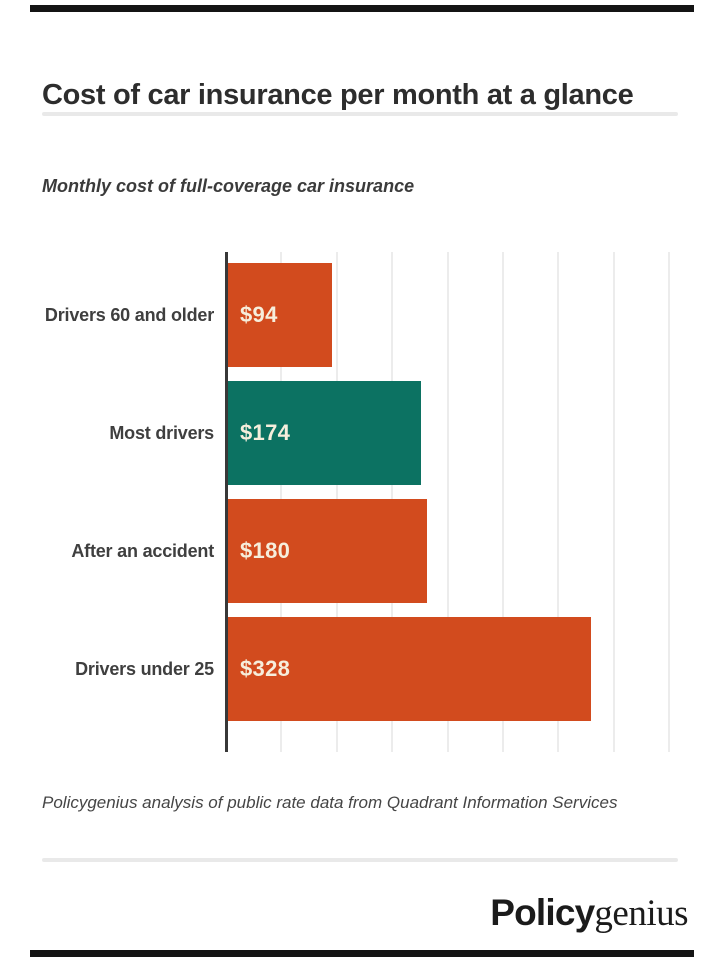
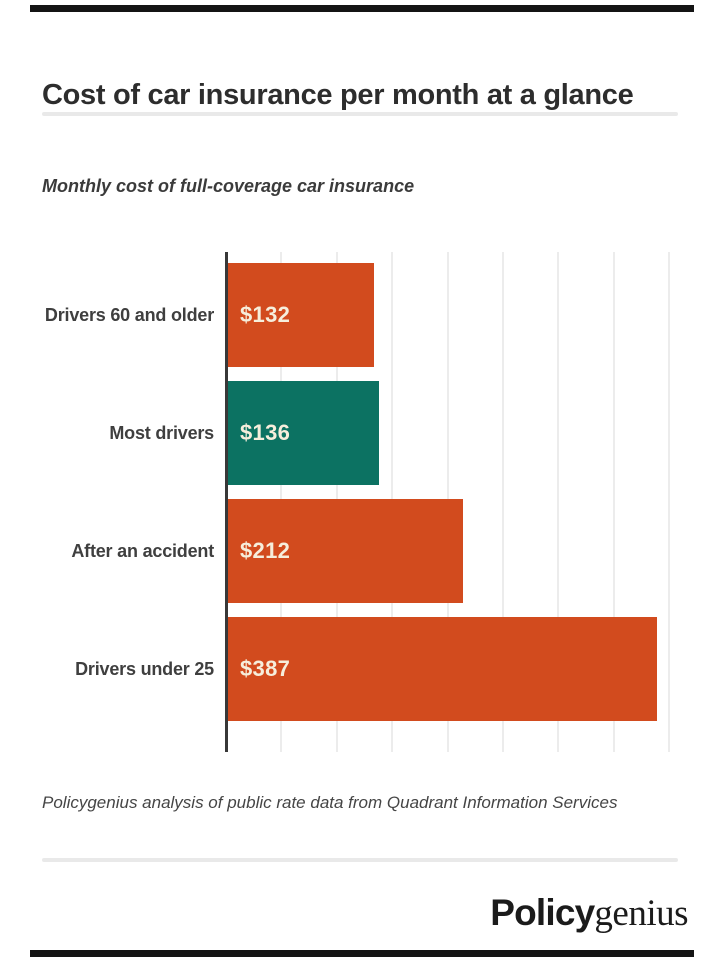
Drivers 60 and older: $94 -> $132
Most drivers: $174 -> $136
After an accident: $180 -> $212
Drivers under 25: $328 -> $387
